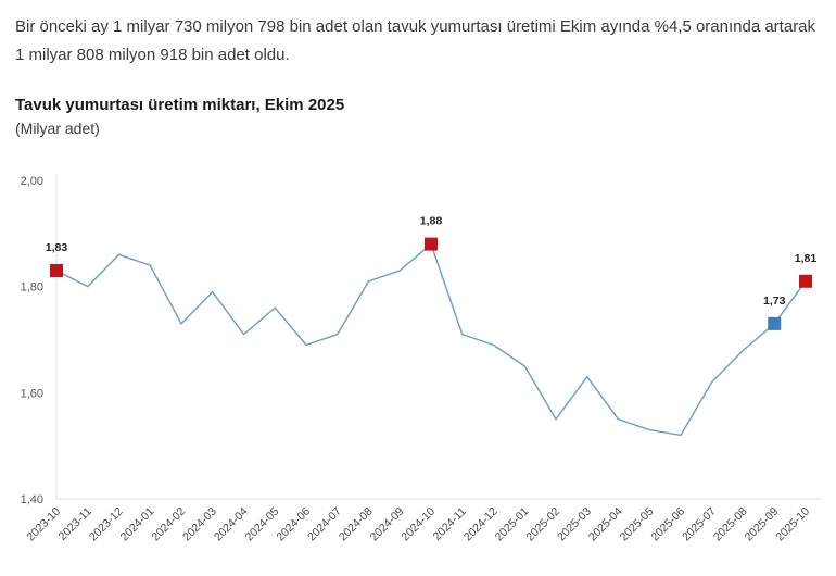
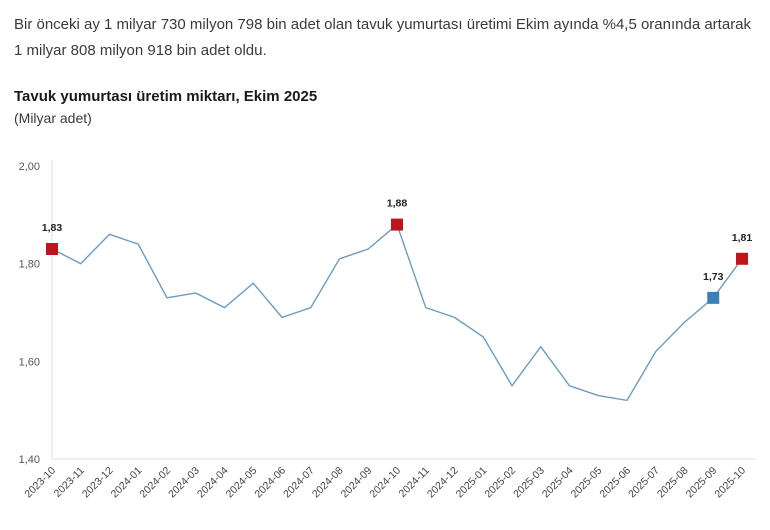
2024-03: 1,79 -> 1,74
